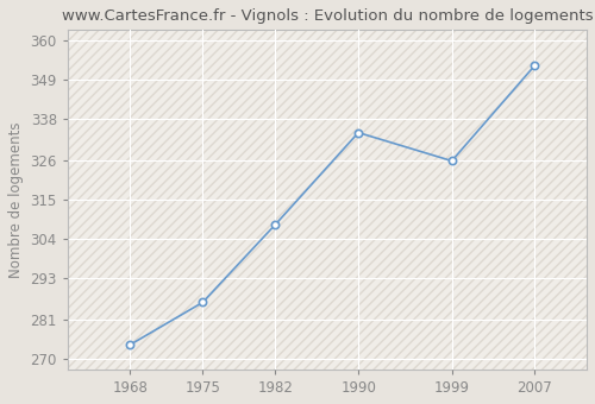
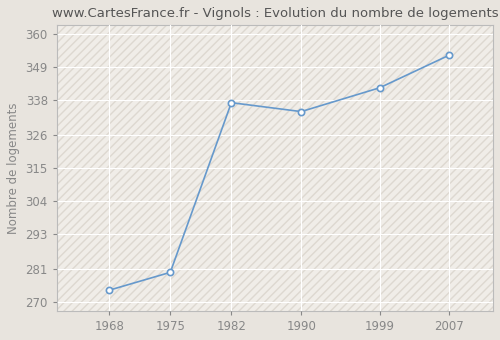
1975: 286 -> 280
1982: 308 -> 337
1999: 326 -> 342
